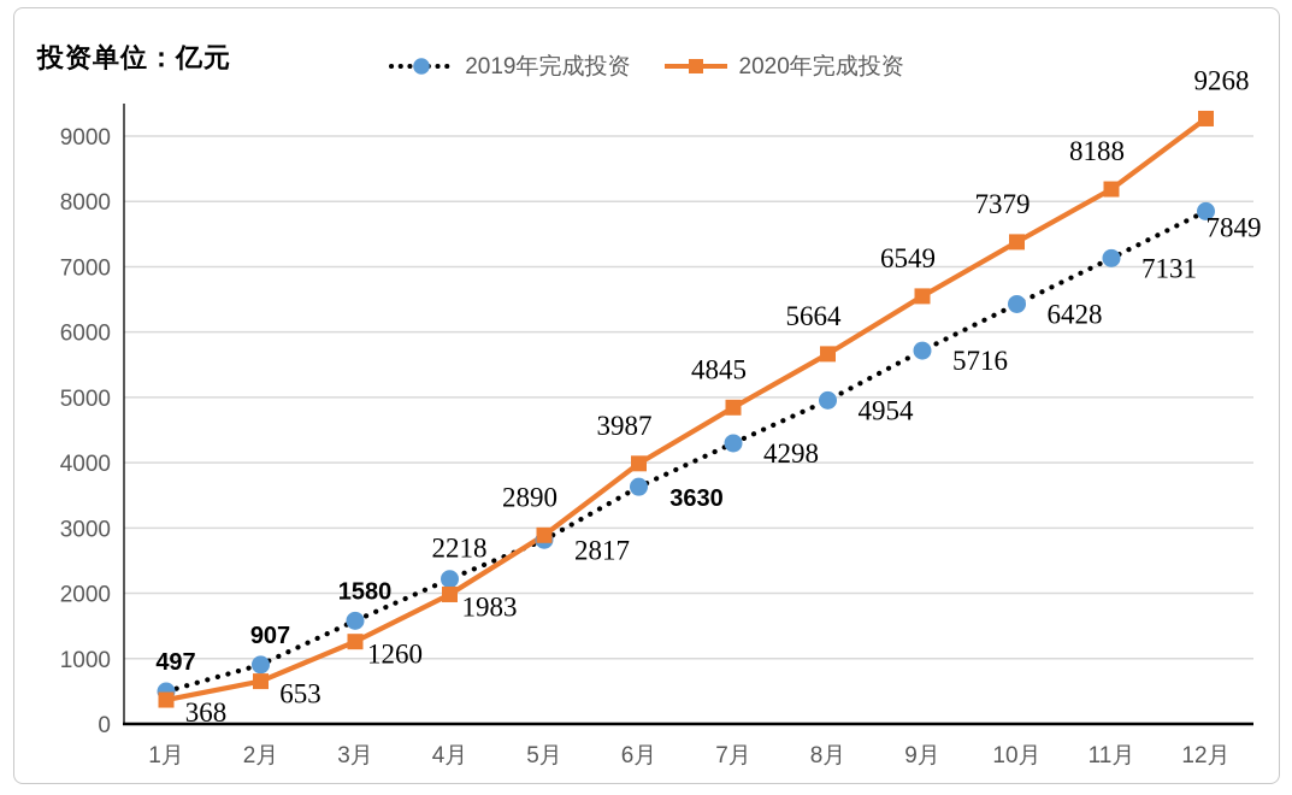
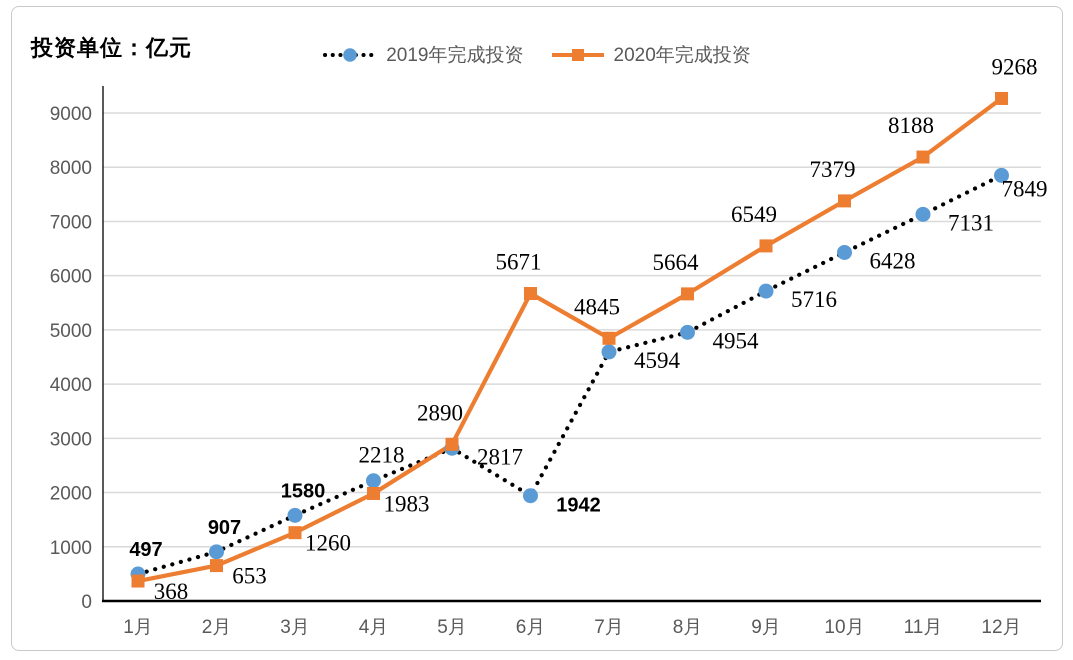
2019年完成投资/6月: 3630 -> 1942
2020年完成投资/6月: 3987 -> 5671
2019年完成投资/7月: 4298 -> 4594
